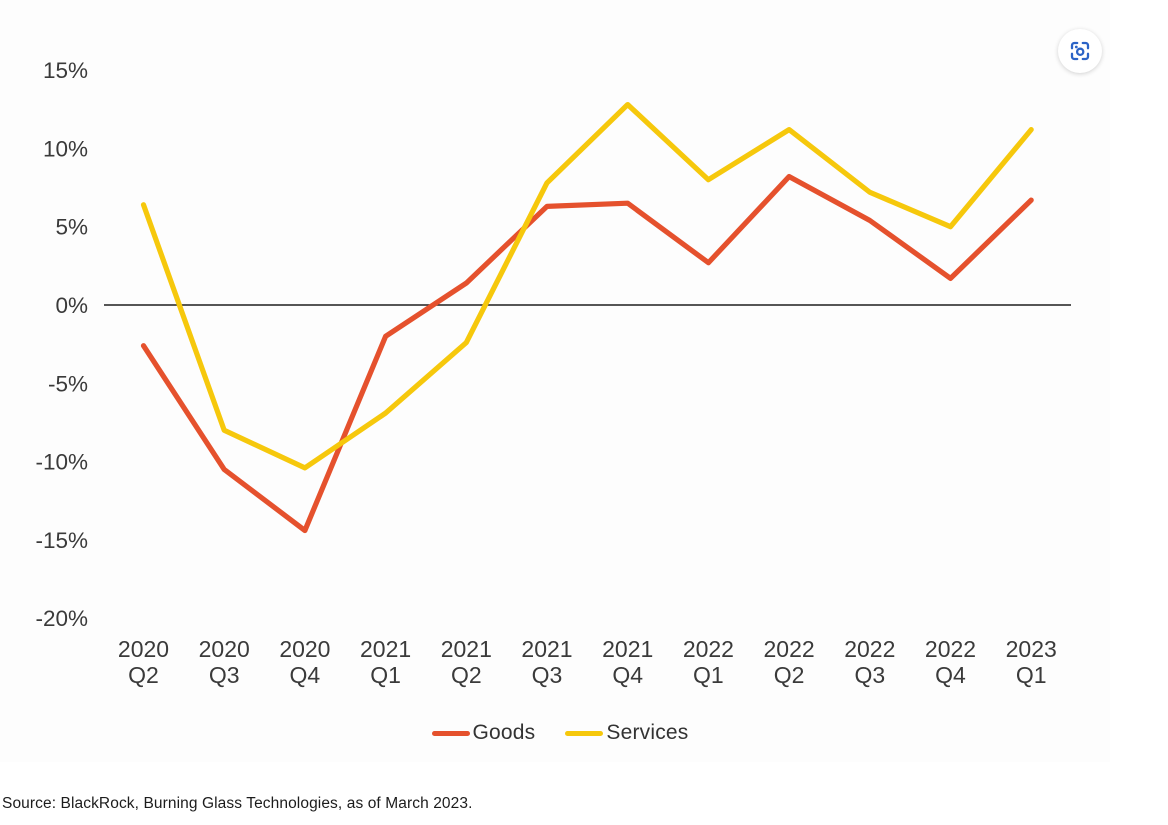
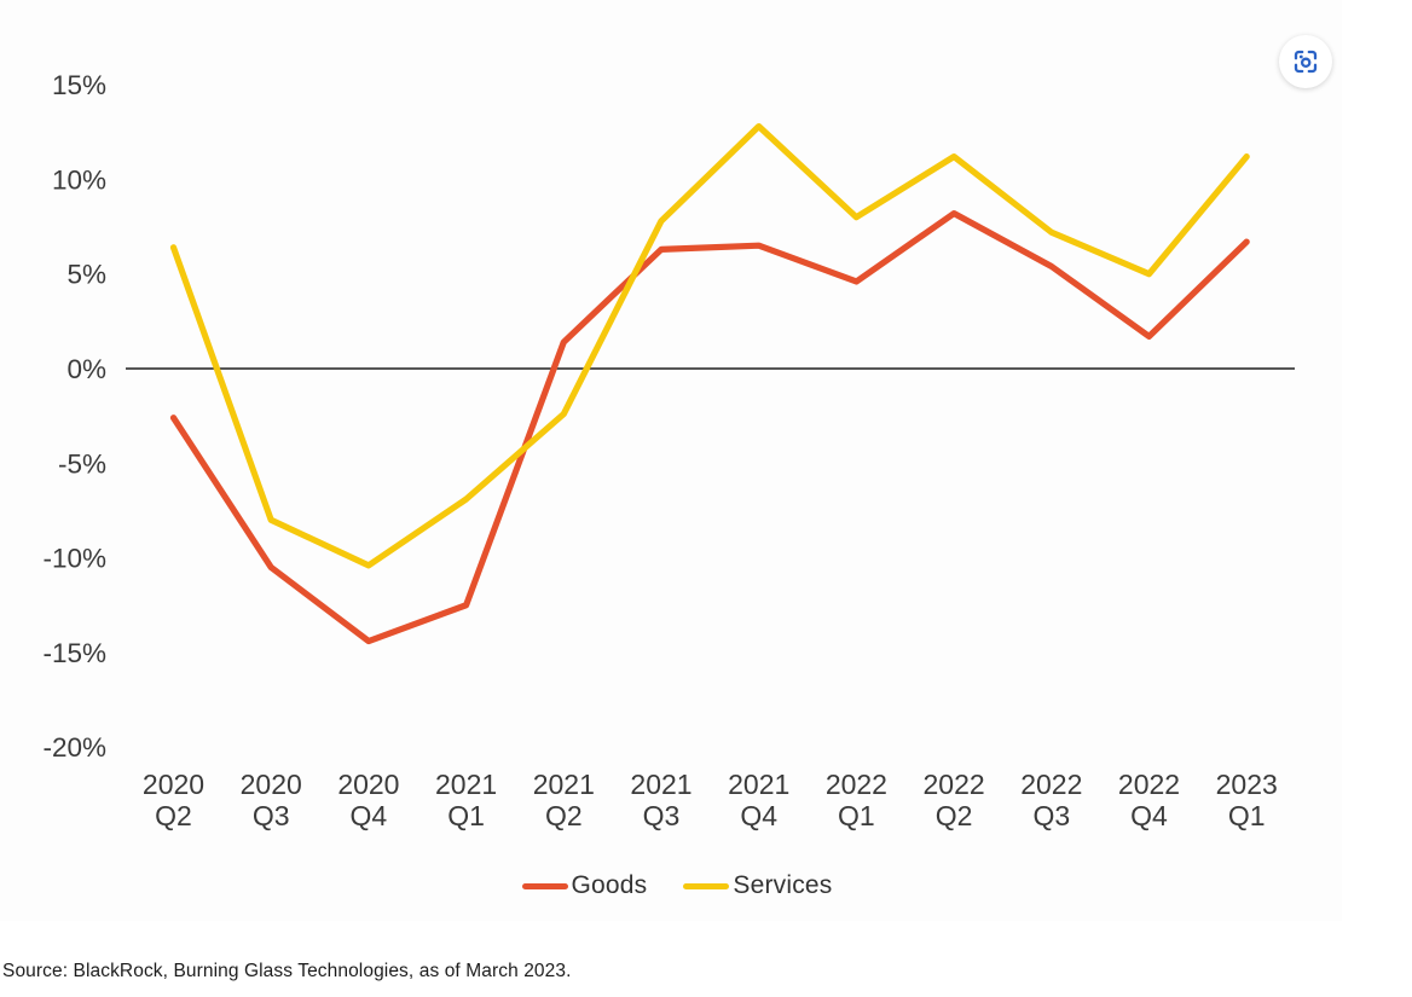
Goods/2021 Q1: -2.0% -> -12.5%
Goods/2022 Q1: 2.7% -> 4.6%
